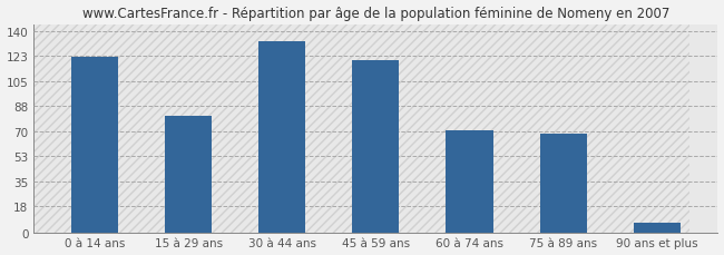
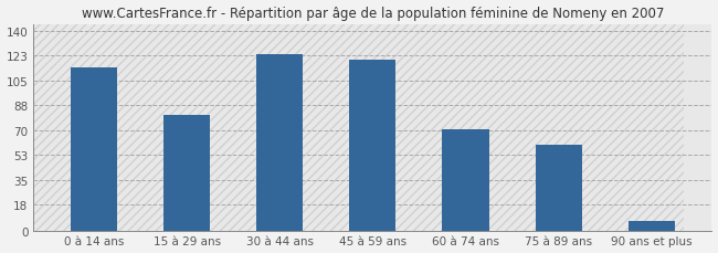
0 à 14 ans: 122 -> 114
30 à 44 ans: 133 -> 124
75 à 89 ans: 69 -> 60
